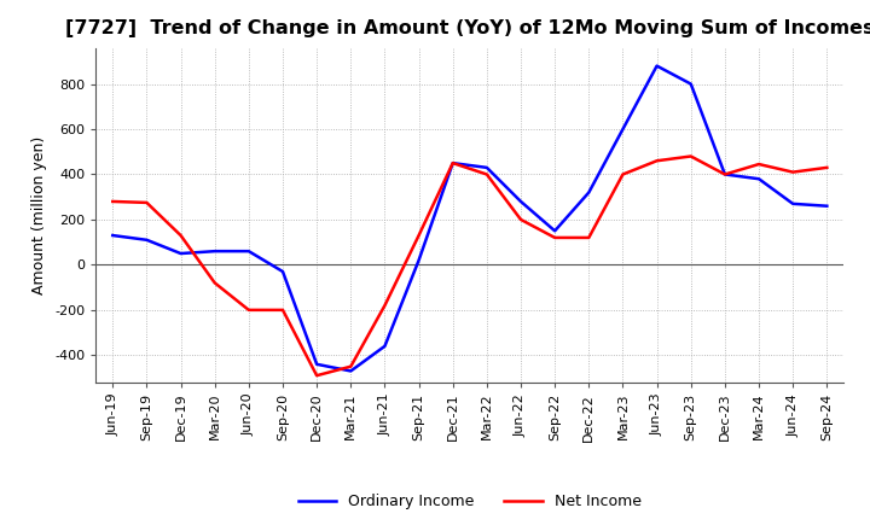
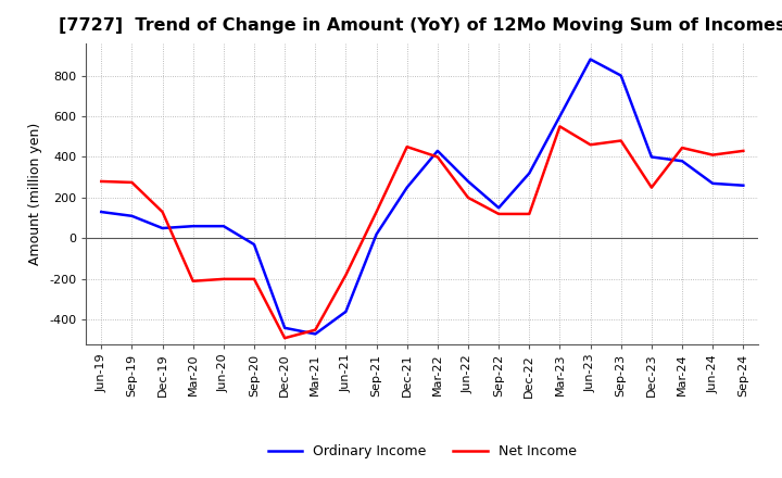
Net Income/Mar-20: -80 -> -210
Ordinary Income/Dec-21: 450 -> 250
Net Income/Mar-23: 400 -> 550
Net Income/Dec-23: 400 -> 250
